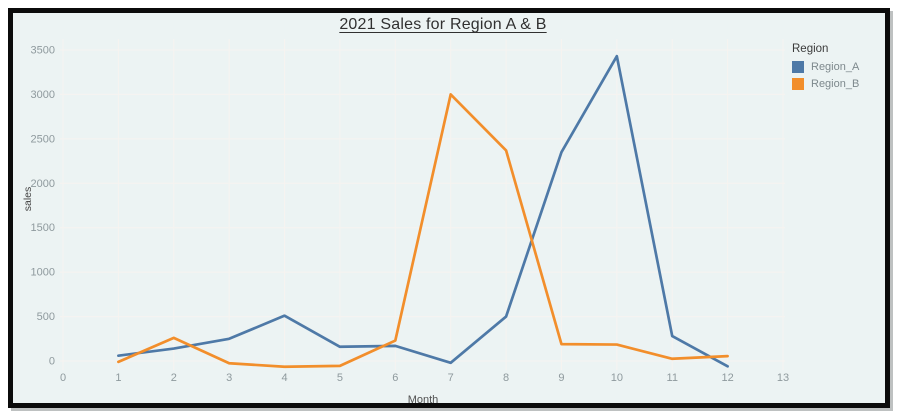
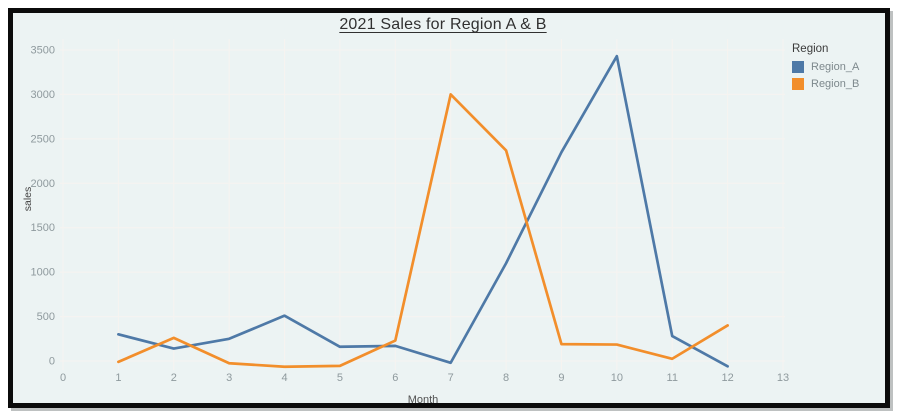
Region_A/1: 100 -> 300
Region_A/8: 500 -> 1100
Region_B/12: 100 -> 400
